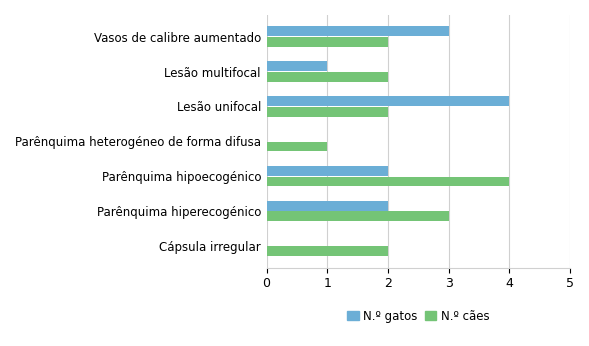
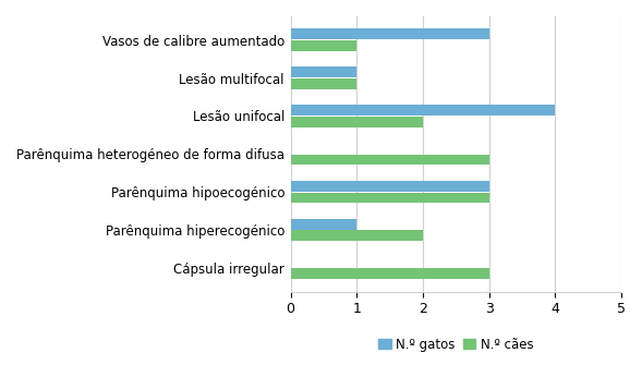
N.º cães/Vasos de calibre aumentado: 2 -> 1
N.º cães/Lesão multifocal: 2 -> 1
N.º cães/Parênquima heterogéneo de forma difusa: 1 -> 3
N.º gatos/Parênquima hipoecogénico: 2 -> 3
N.º cães/Parênquima hipoecogénico: 4 -> 3
N.º gatos/Parênquima hiperecogénico: 2 -> 1
N.º cães/Parênquima hiperecogénico: 3 -> 2
N.º cães/Cápsula irregular: 2 -> 3
